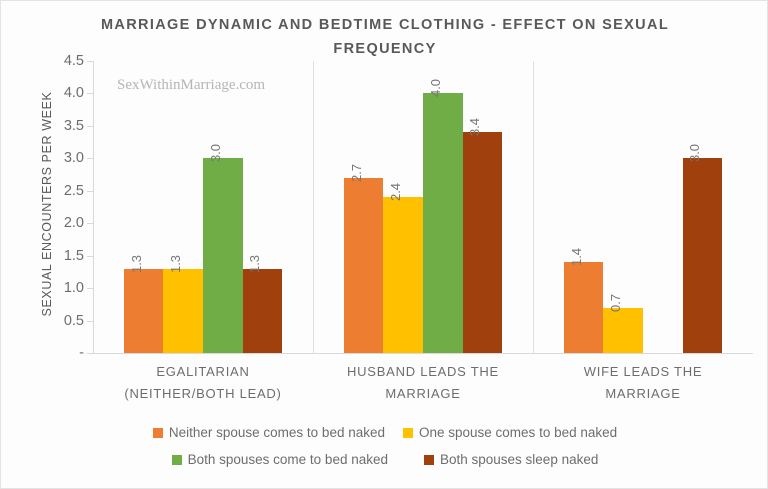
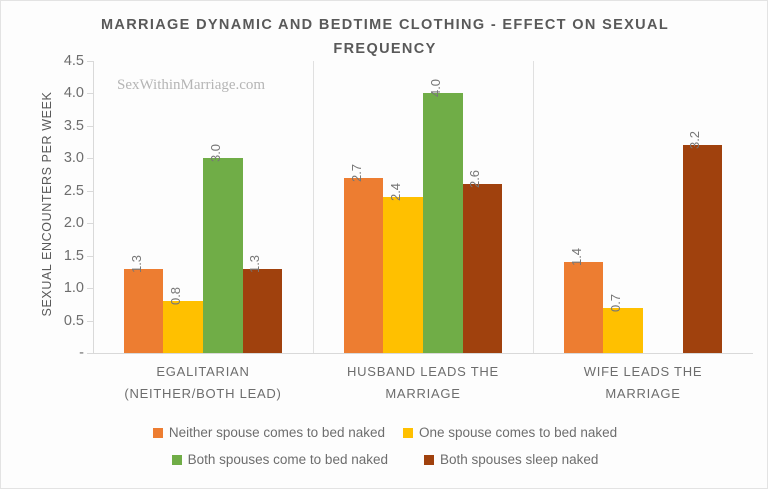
One spouse comes to bed naked/EGALITARIAN (NEITHER/BOTH LEAD): 1.3 -> 0.8
Both spouses sleep naked/HUSBAND LEADS THE MARRIAGE: 3.4 -> 2.6
Both spouses sleep naked/WIFE LEADS THE MARRIAGE: 3.0 -> 3.2
